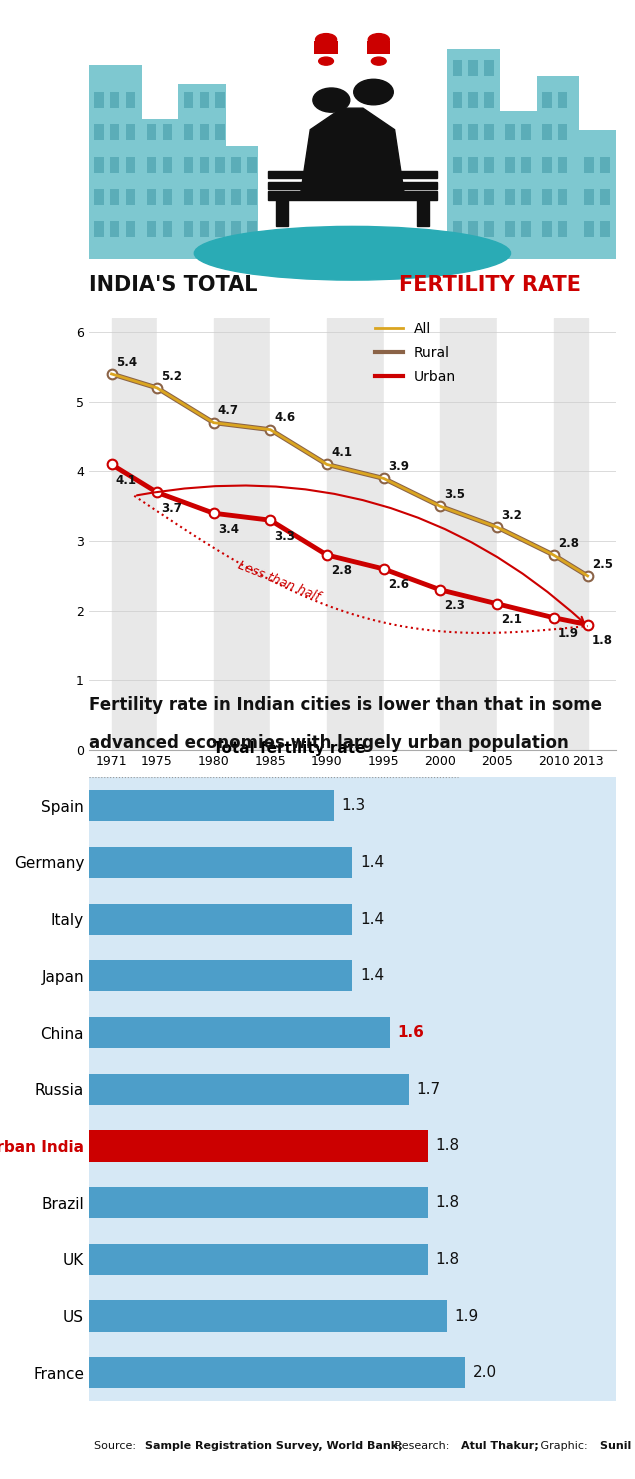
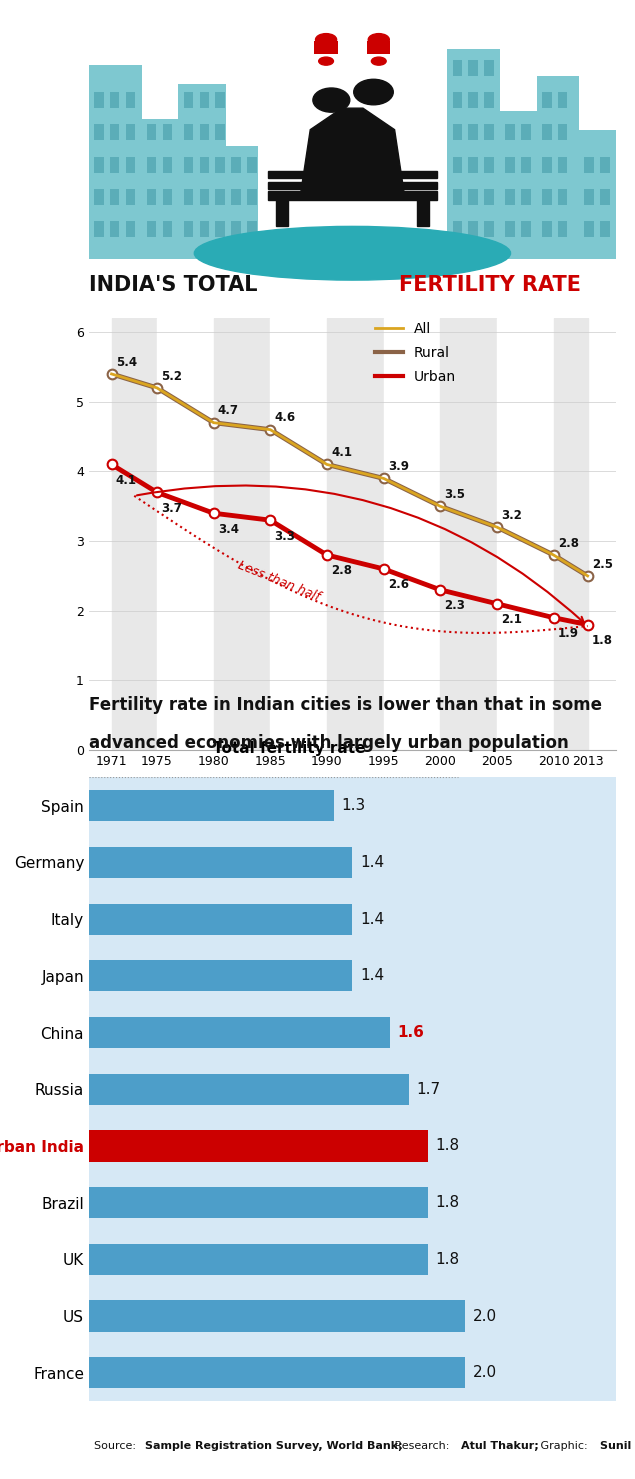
US: 1.9 -> 2.0
